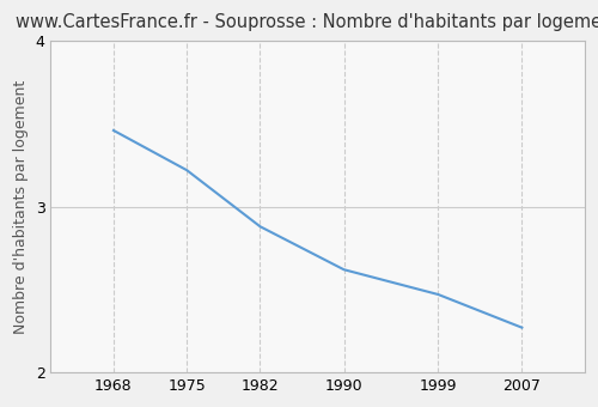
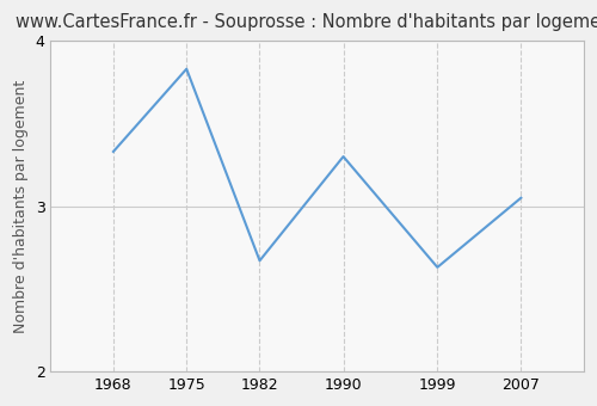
1968: 3.46 -> 3.33
1975: 3.22 -> 3.83
1982: 2.88 -> 2.67
1990: 2.62 -> 3.30
1999: 2.47 -> 2.63
2007: 2.27 -> 3.05
